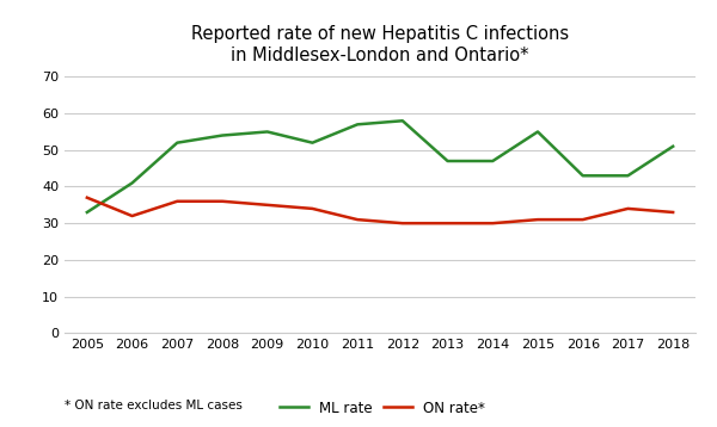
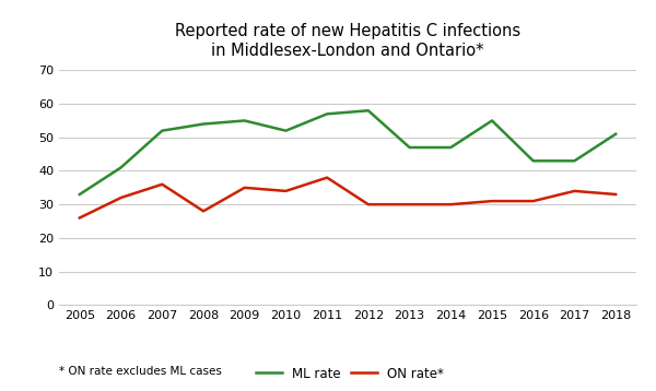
ON rate*/2005: 37 -> 26
ON rate*/2008: 36 -> 28
ON rate*/2011: 31 -> 38
